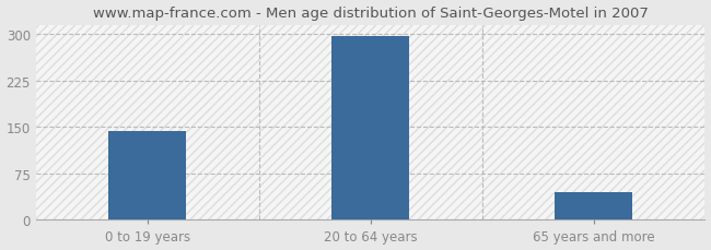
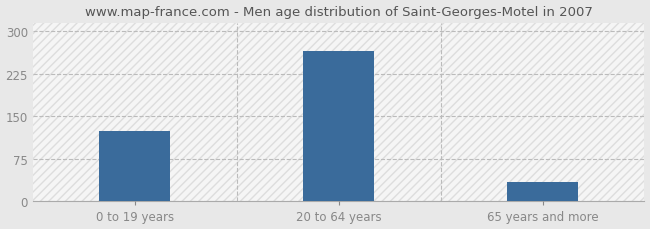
0 to 19 years: 143 -> 124
20 to 64 years: 297 -> 266
65 years and more: 45 -> 34
